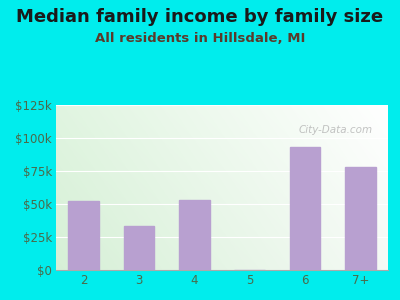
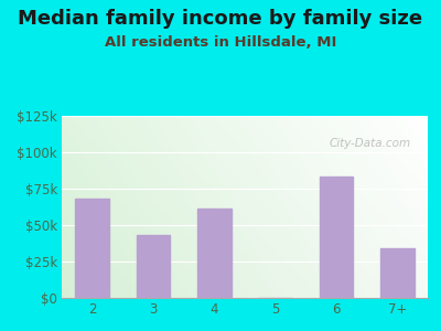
2: $52k -> $68k
3: $33k -> $43k
4: $53k -> $61k
6: $93k -> $83k
7+: $78k -> $34k
